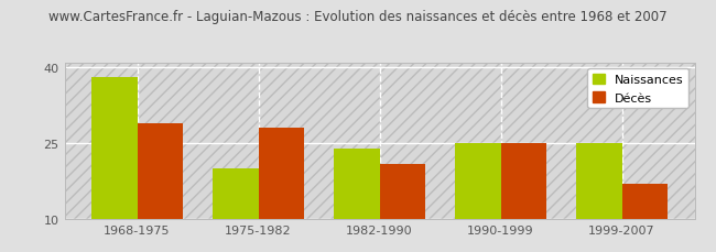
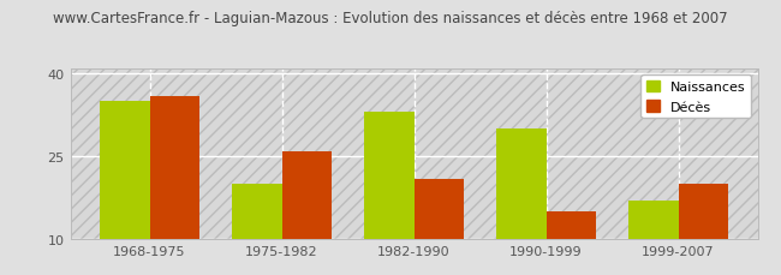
Naissances/1968-1975: 38 -> 35
Décès/1968-1975: 29 -> 36
Décès/1975-1982: 28 -> 26
Naissances/1982-1990: 24 -> 33
Naissances/1990-1999: 25 -> 30
Décès/1990-1999: 25 -> 15
Naissances/1999-2007: 25 -> 17
Décès/1999-2007: 17 -> 20
